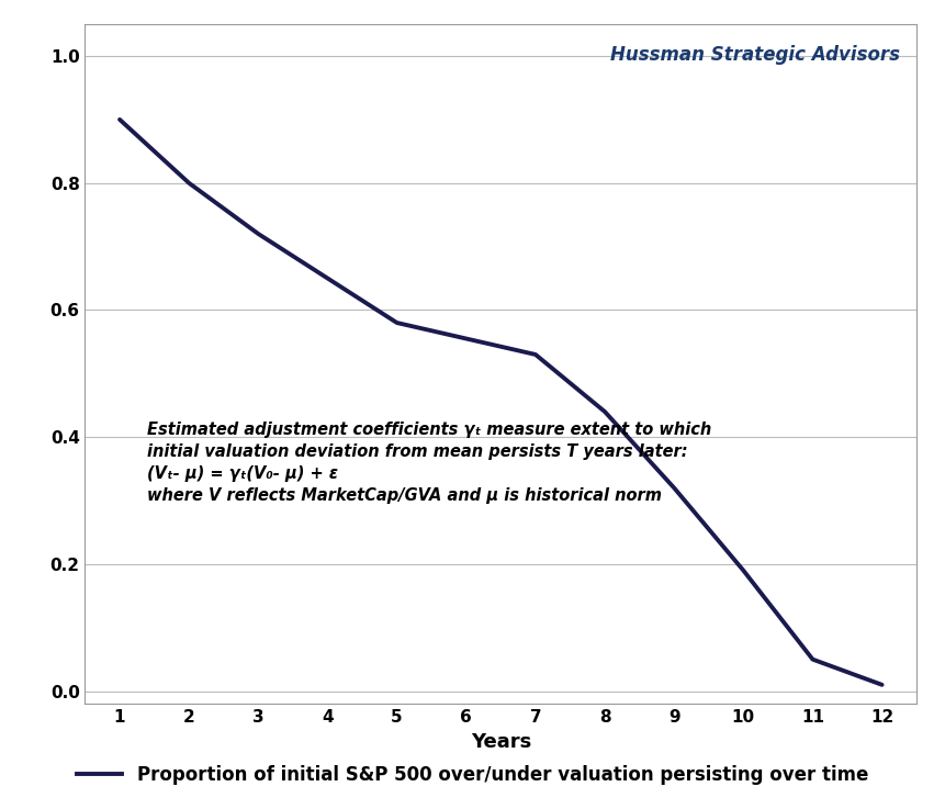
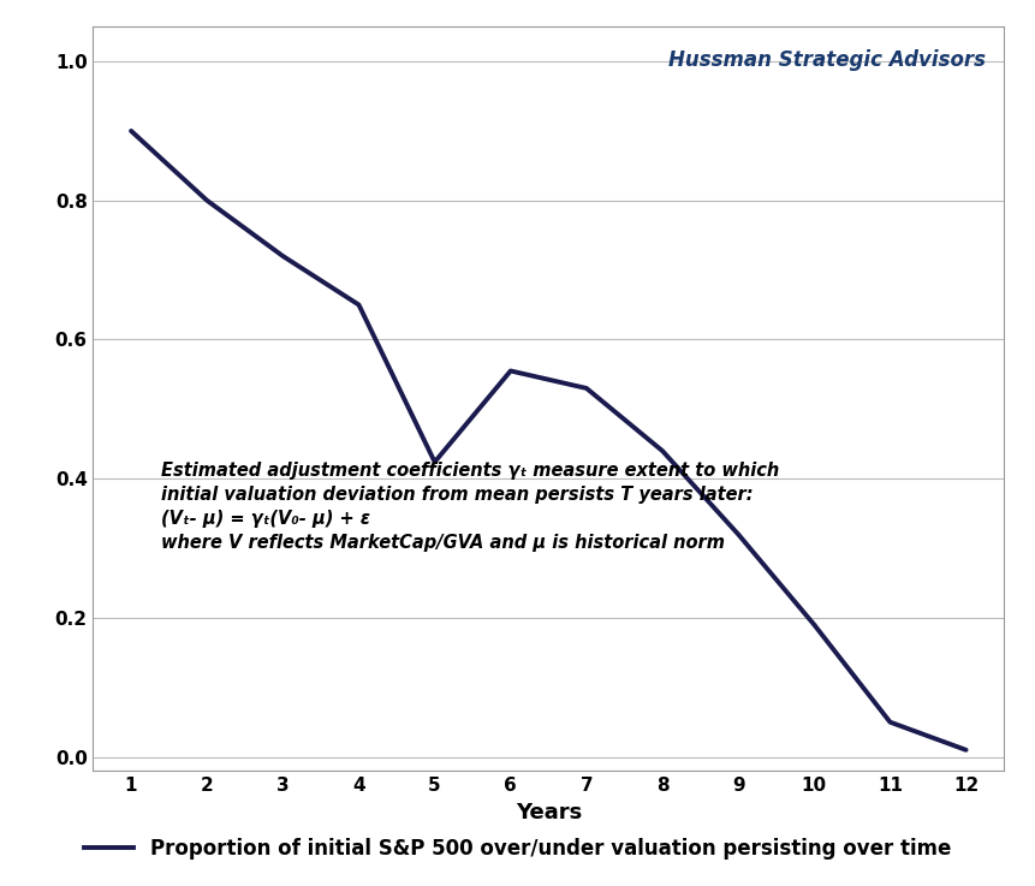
5: 0.580 -> 0.424
